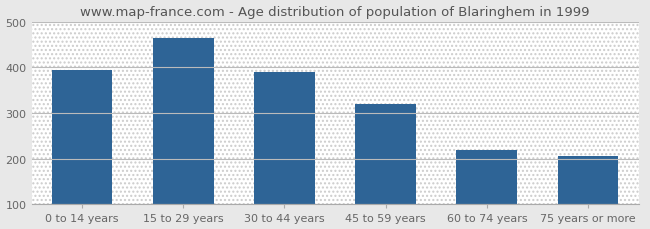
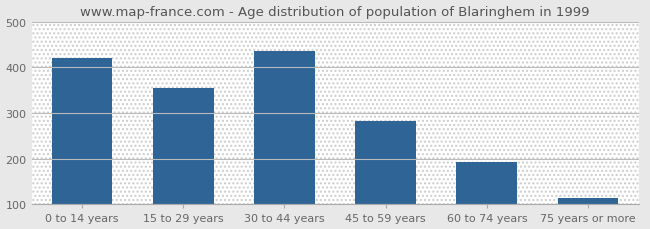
0 to 14 years: 395 -> 420
15 to 29 years: 465 -> 355
30 to 44 years: 390 -> 435
45 to 59 years: 320 -> 283
60 to 74 years: 220 -> 193
75 years or more: 205 -> 113
